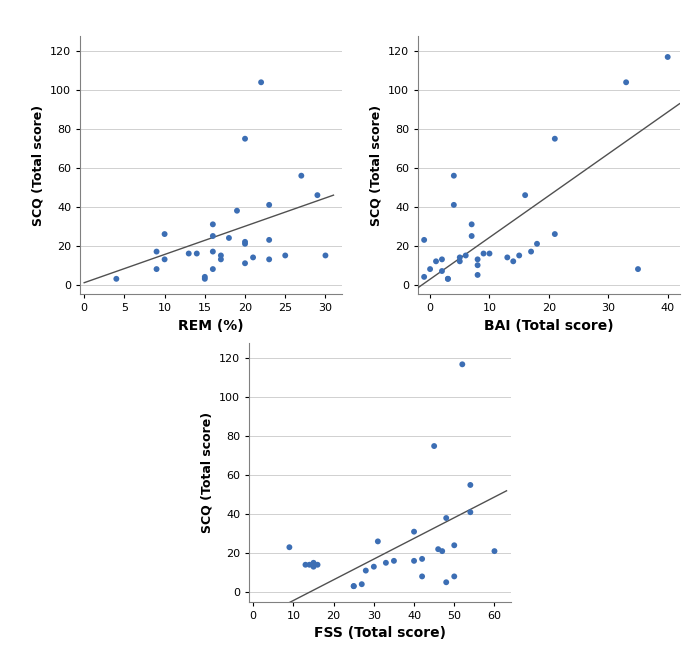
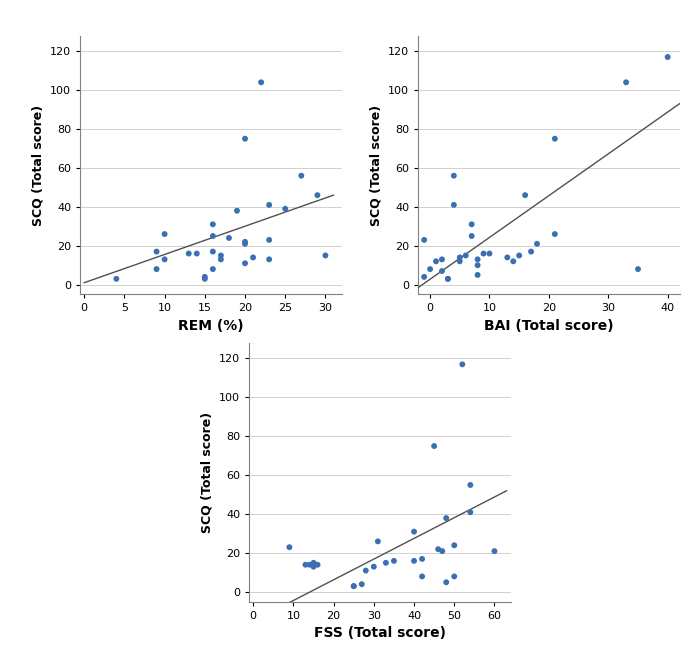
25: 15 -> 39
